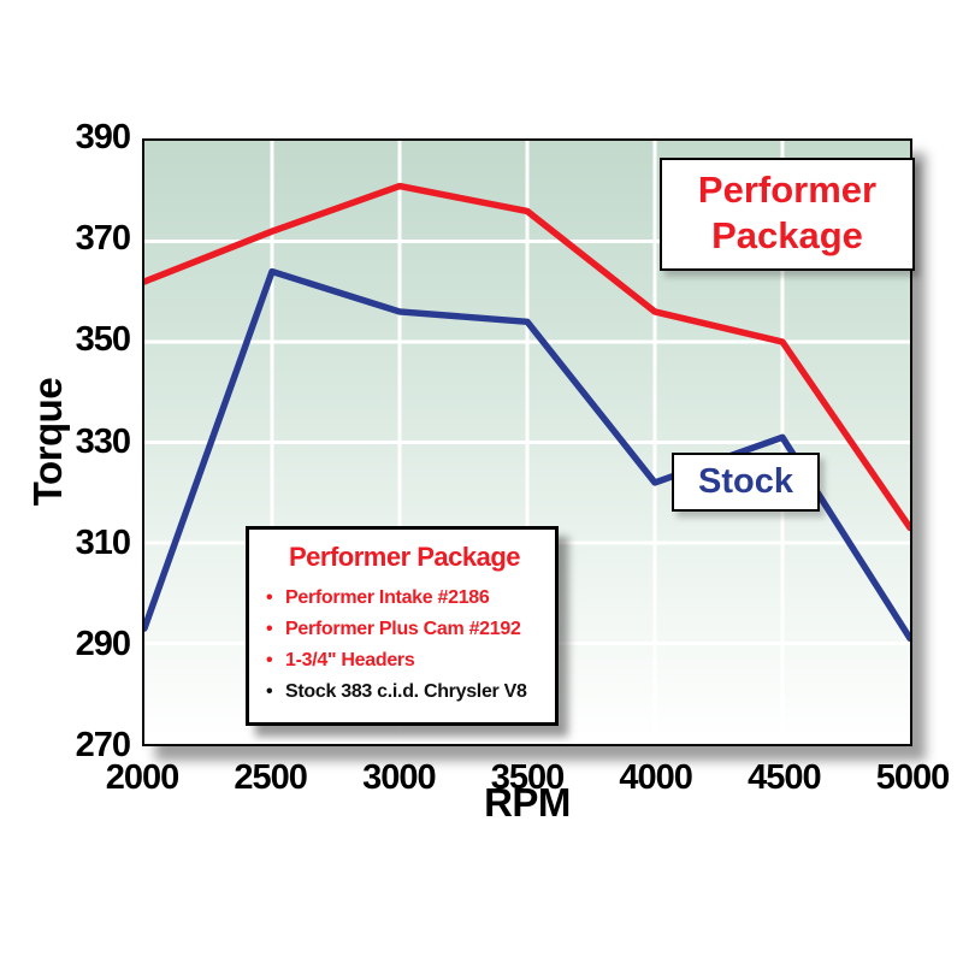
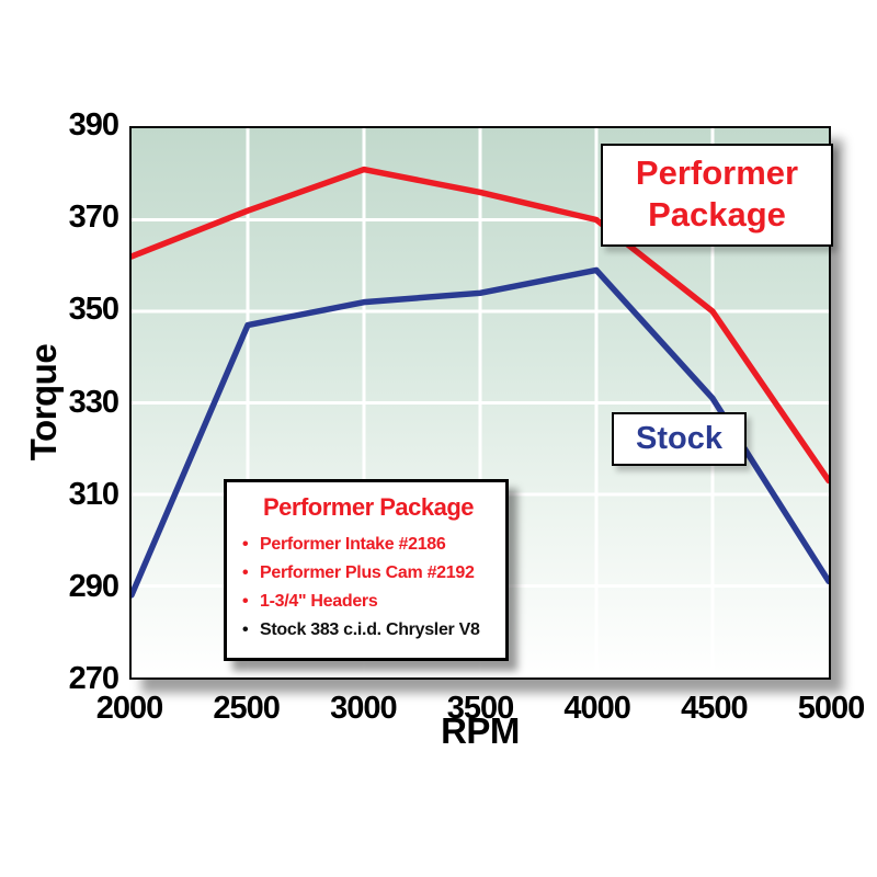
Stock/2000: 293 -> 288
Stock/2500: 364 -> 347
Stock/3000: 356 -> 352
Performer Package/4000: 356 -> 370
Stock/4000: 322 -> 359
